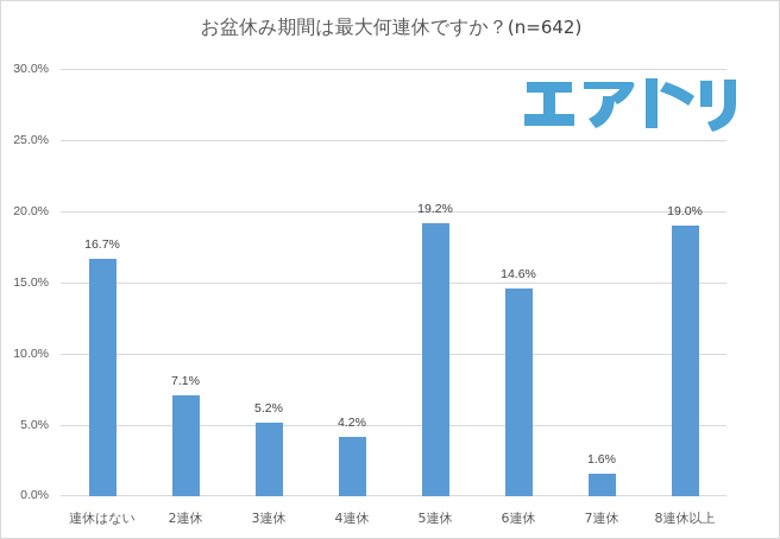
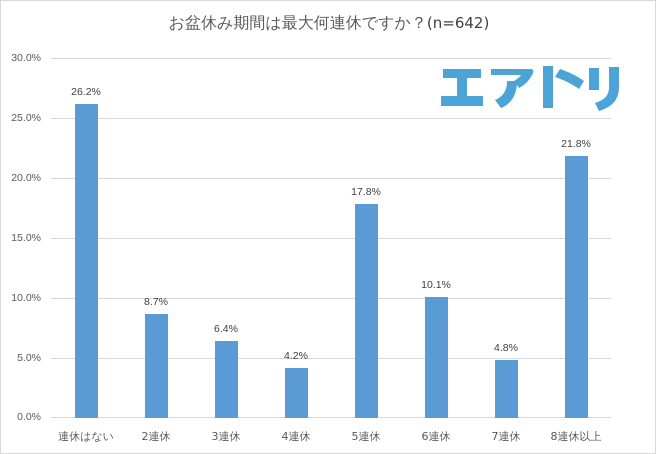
連休はない: 16.7% -> 26.2%
2連休: 7.1% -> 8.7%
3連休: 5.2% -> 6.4%
5連休: 19.2% -> 17.8%
6連休: 14.6% -> 10.1%
7連休: 1.6% -> 4.8%
8連休以上: 19.0% -> 21.8%
